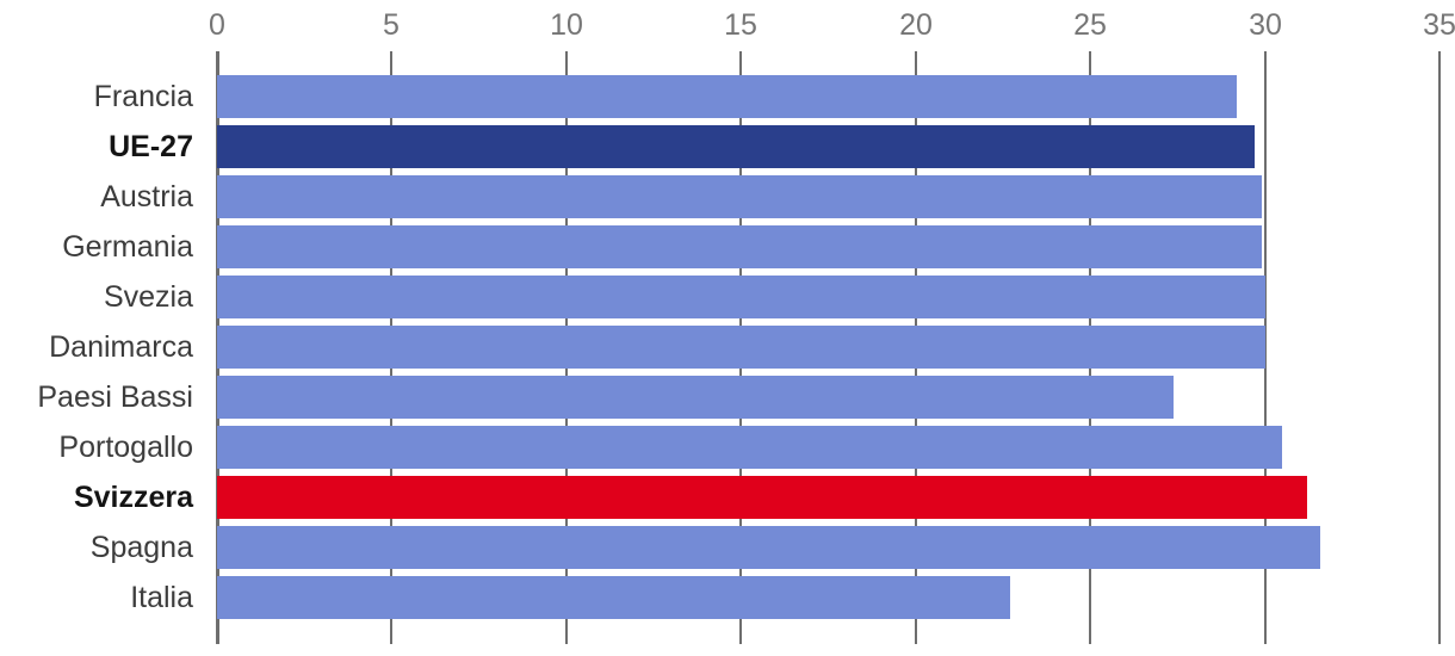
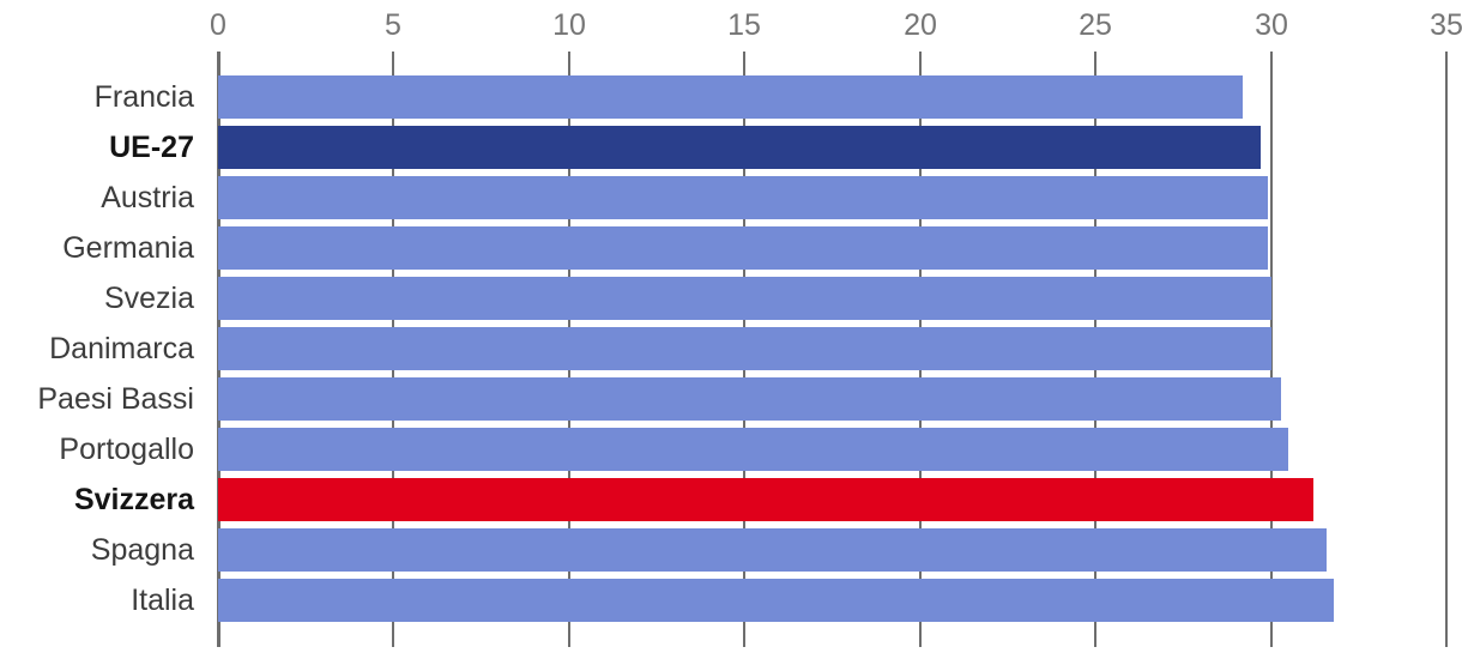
Paesi Bassi: 27.4 -> 30.3
Italia: 22.7 -> 31.8
